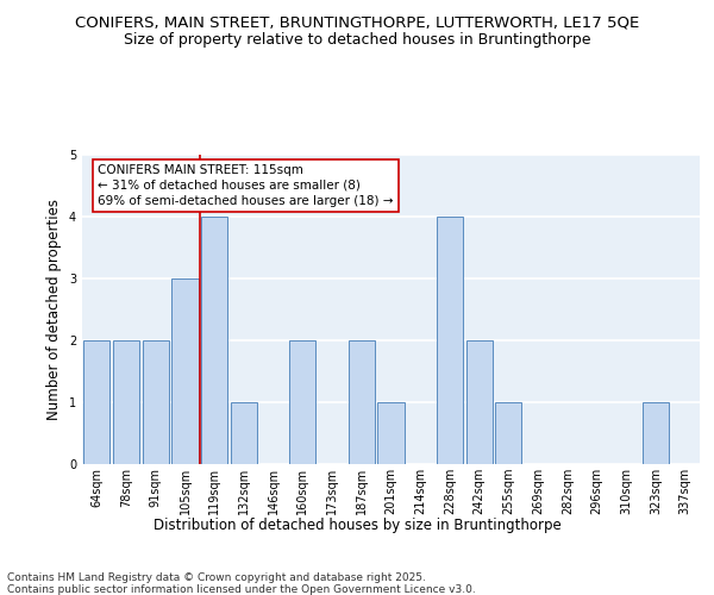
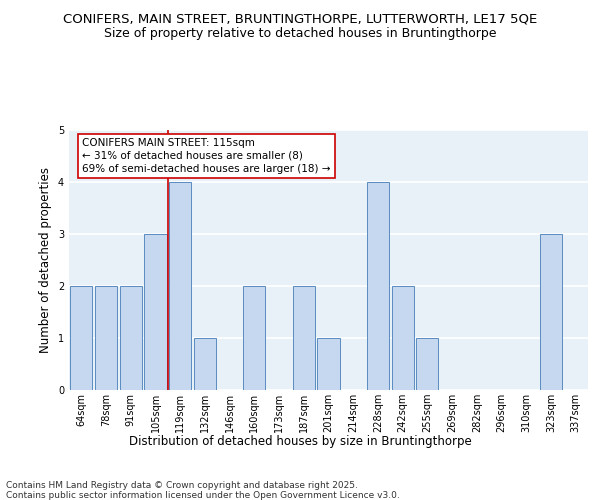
323sqm: 1 -> 3
